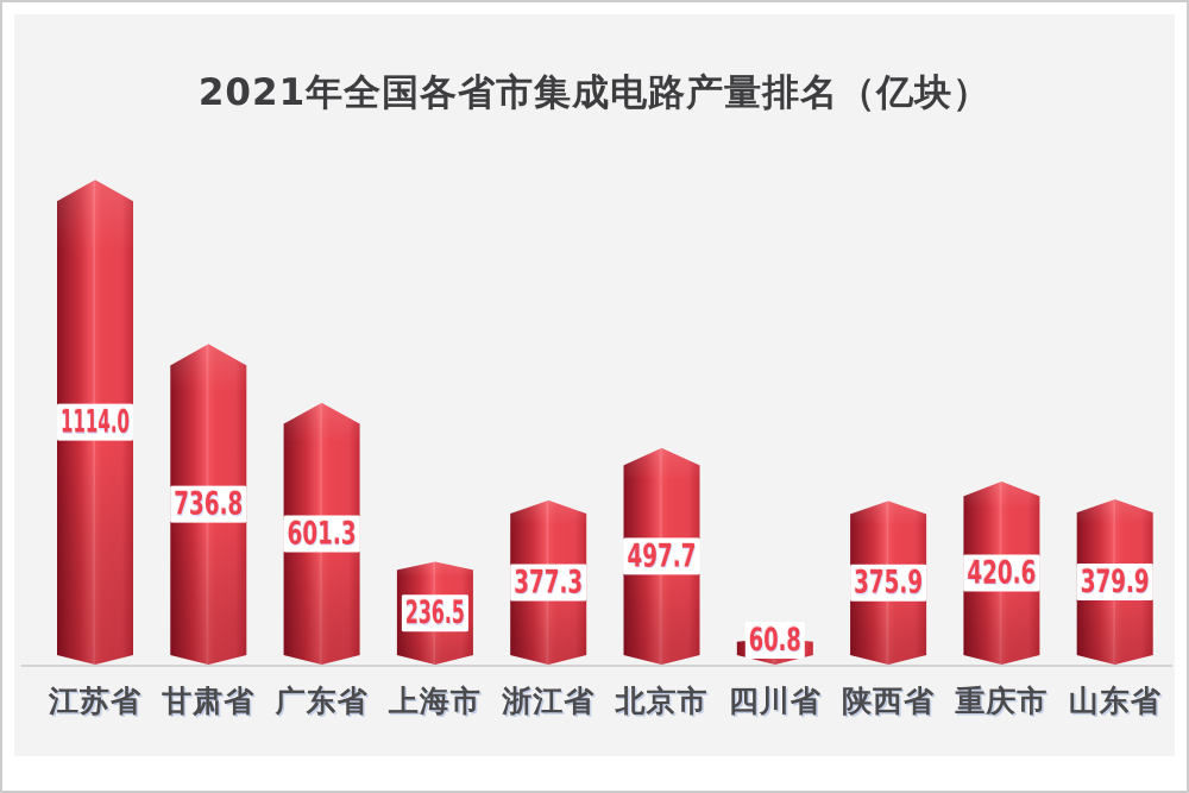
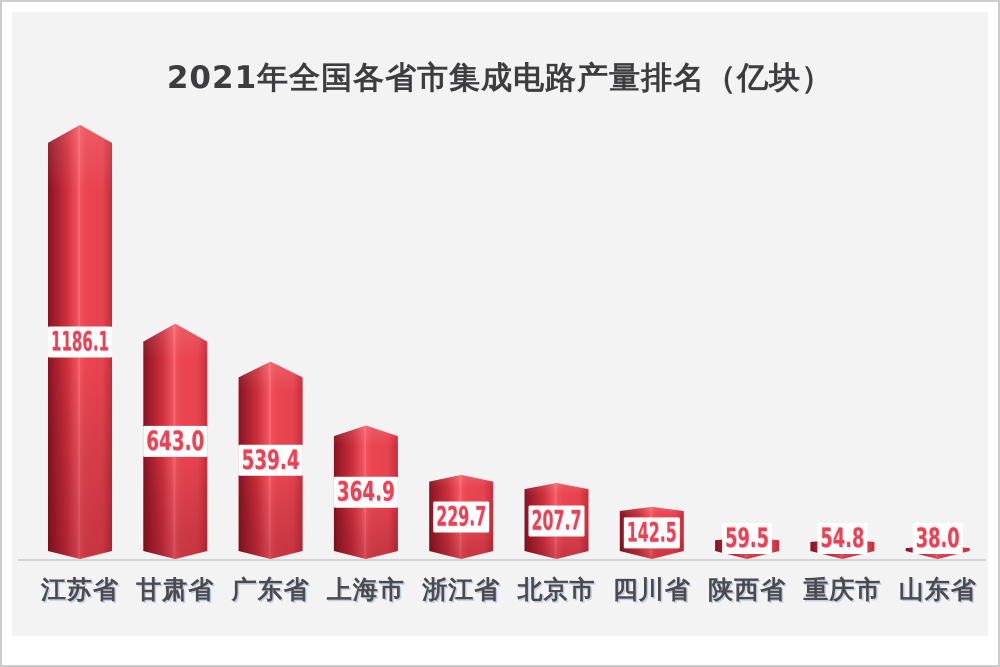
江苏省: 1114.0 -> 1186.1
甘肃省: 736.8 -> 643.0
广东省: 601.3 -> 539.4
上海市: 236.5 -> 364.9
浙江省: 377.3 -> 229.7
北京市: 497.7 -> 207.7
四川省: 60.8 -> 142.5
陕西省: 375.9 -> 59.5
重庆市: 420.6 -> 54.8
山东省: 379.9 -> 38.0
